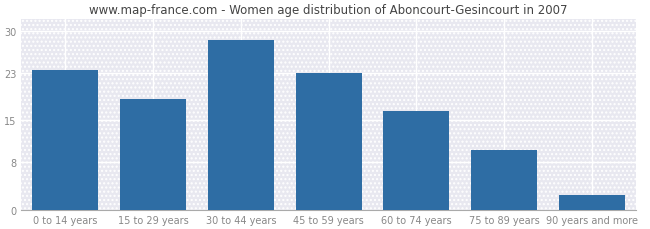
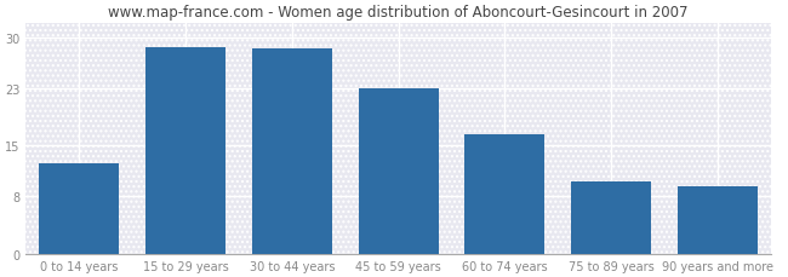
0 to 14 years: 23.5 -> 12.6
15 to 29 years: 18.5 -> 28.6
90 years and more: 2.5 -> 9.4
